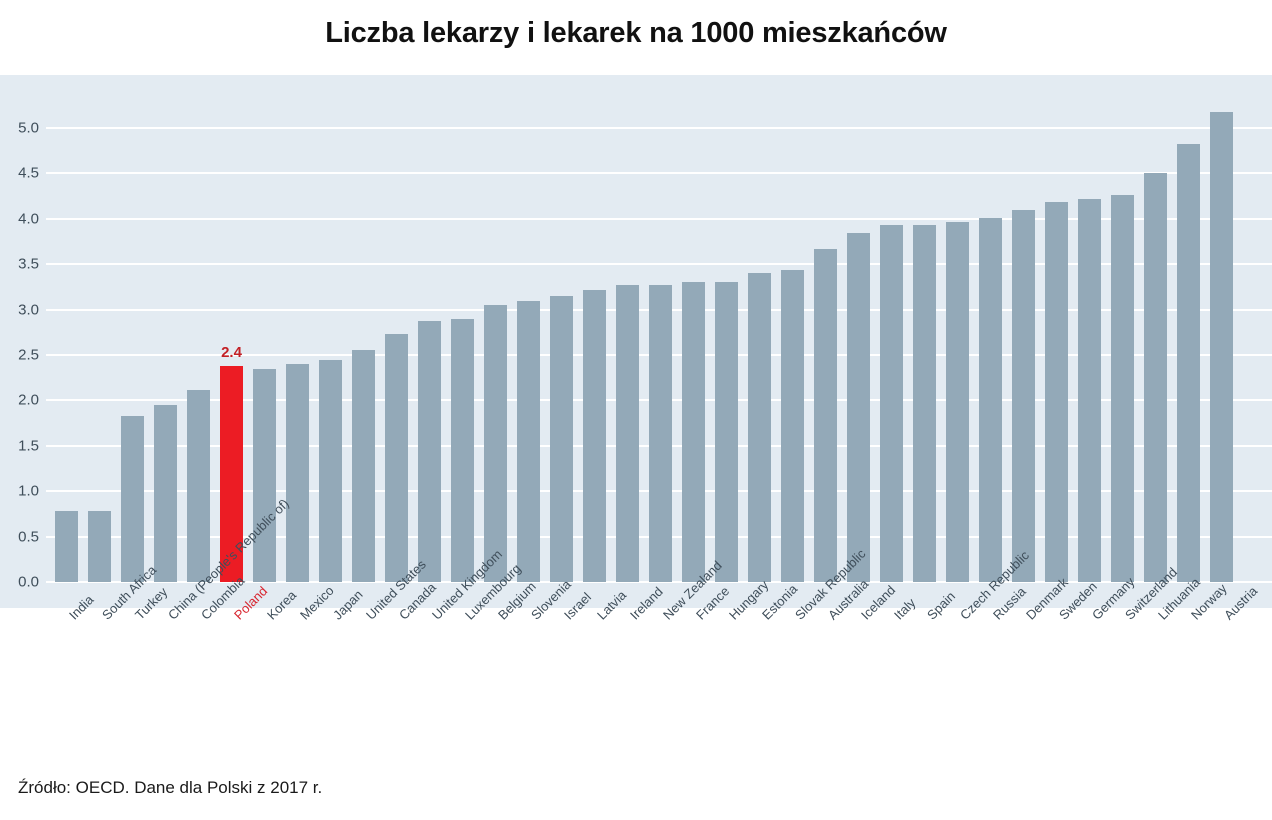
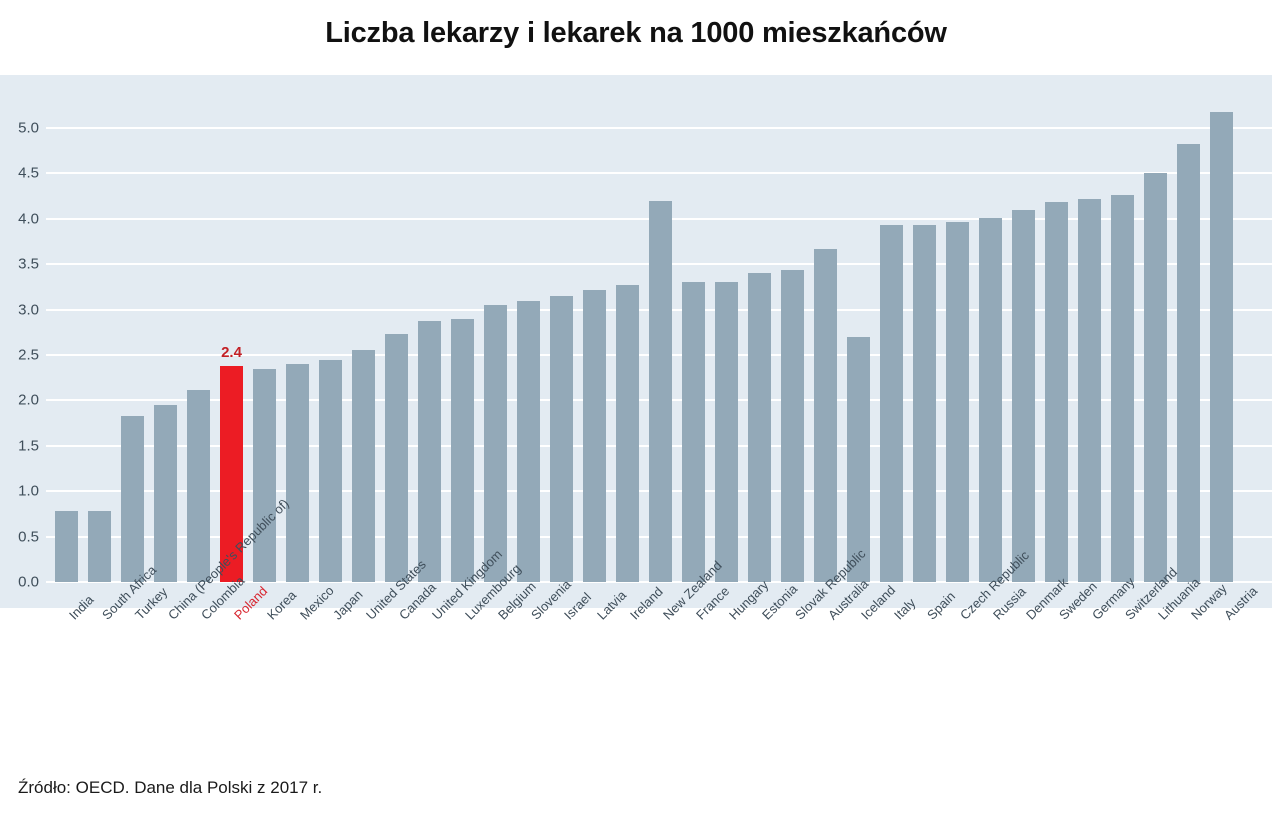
New Zealand: 3.3 -> 4.2
Iceland: 3.8 -> 2.7
